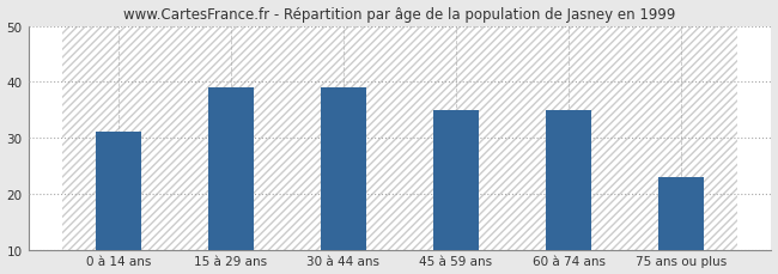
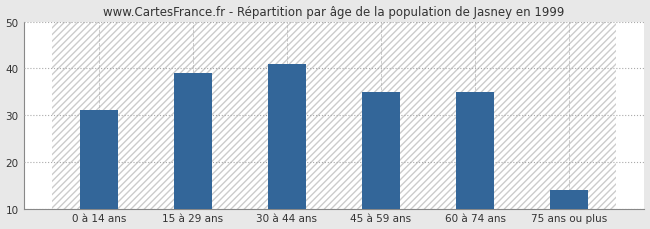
30 à 44 ans: 39 -> 41
75 ans ou plus: 23 -> 14
